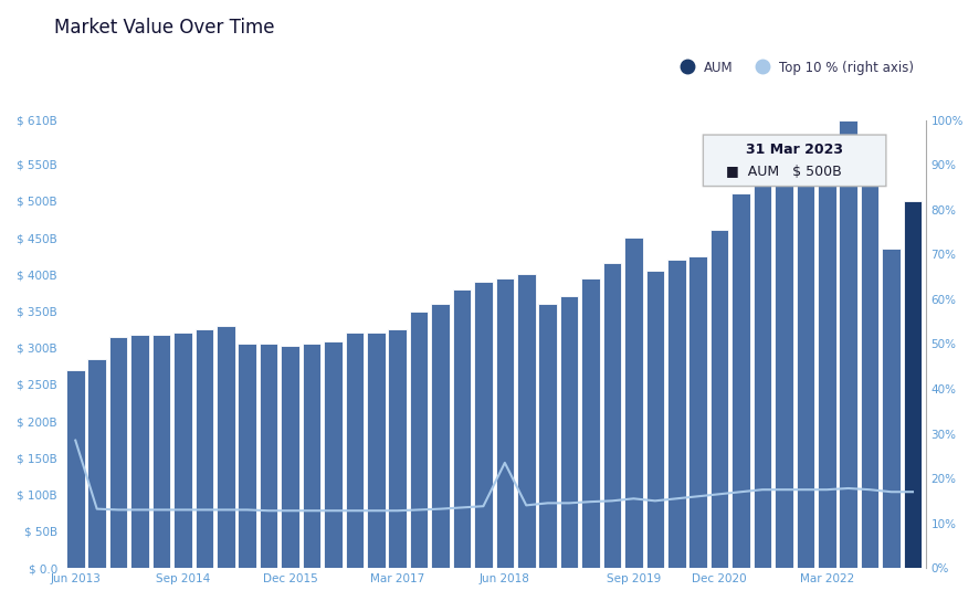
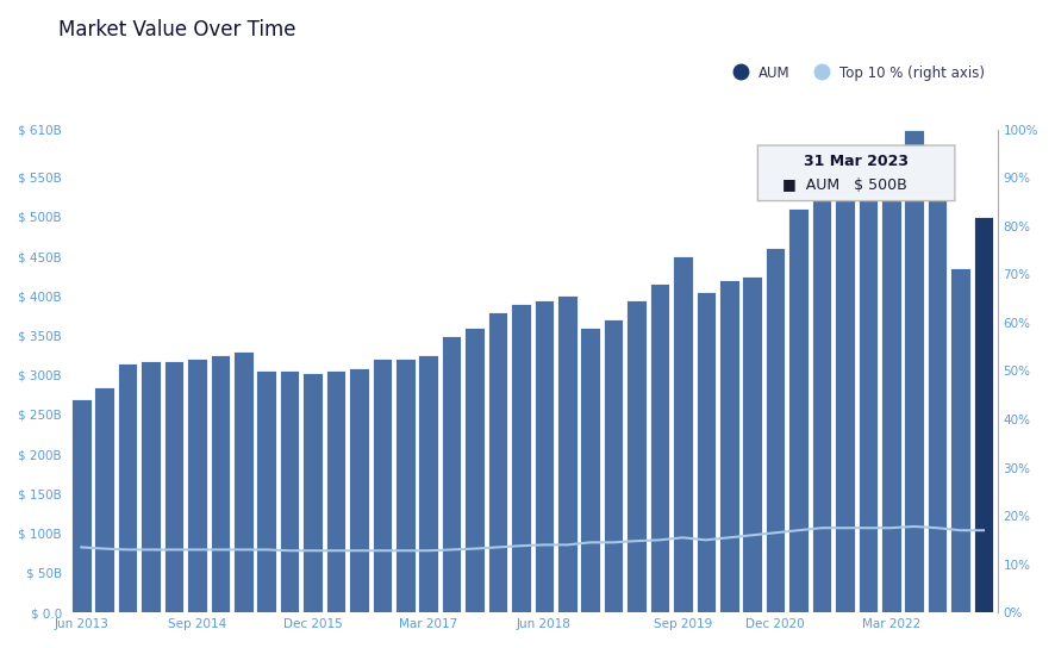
Top 10 % (right axis)/Jun 2013: 28.5% -> 13.5%
Top 10 % (right axis)/Jun 2018: 23.5% -> 14.0%
